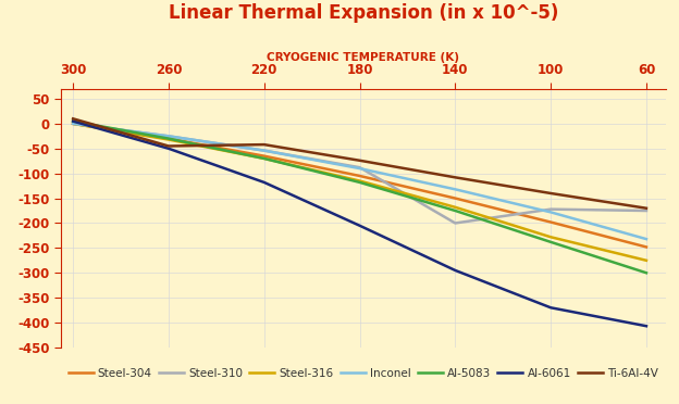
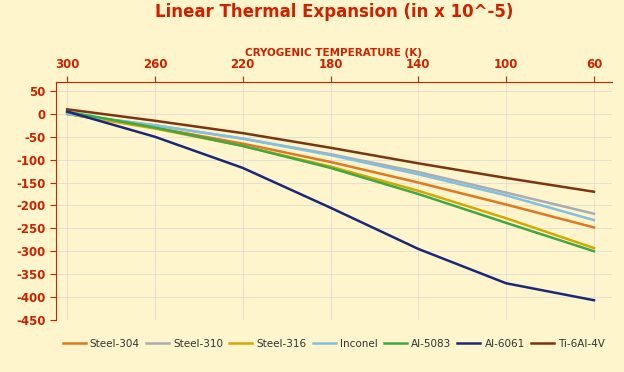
Ti-6Al-4V/260: -45 -> -15
Steel-310/140: -200 -> -127
Steel-310/60: -175 -> -218
Steel-316/60: -275 -> -293
